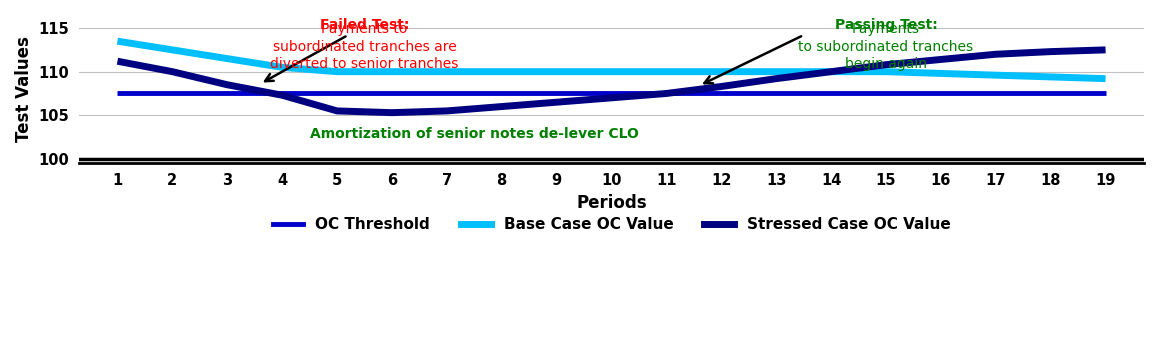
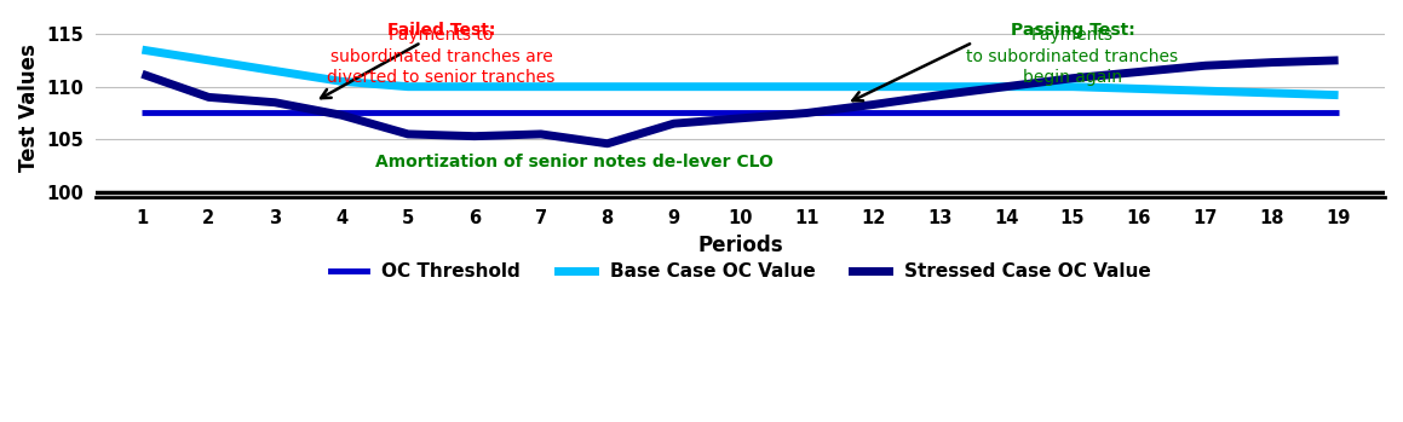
Stressed Case OC Value/2: 110.0 -> 109.0
Stressed Case OC Value/8: 106.0 -> 104.6
